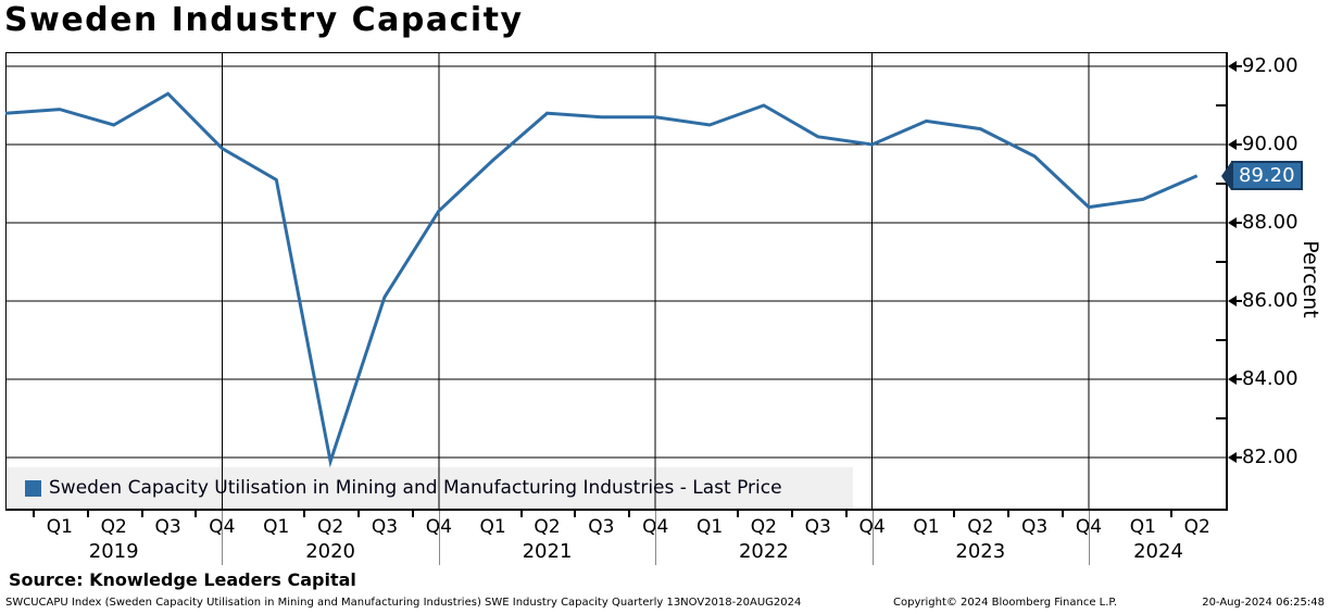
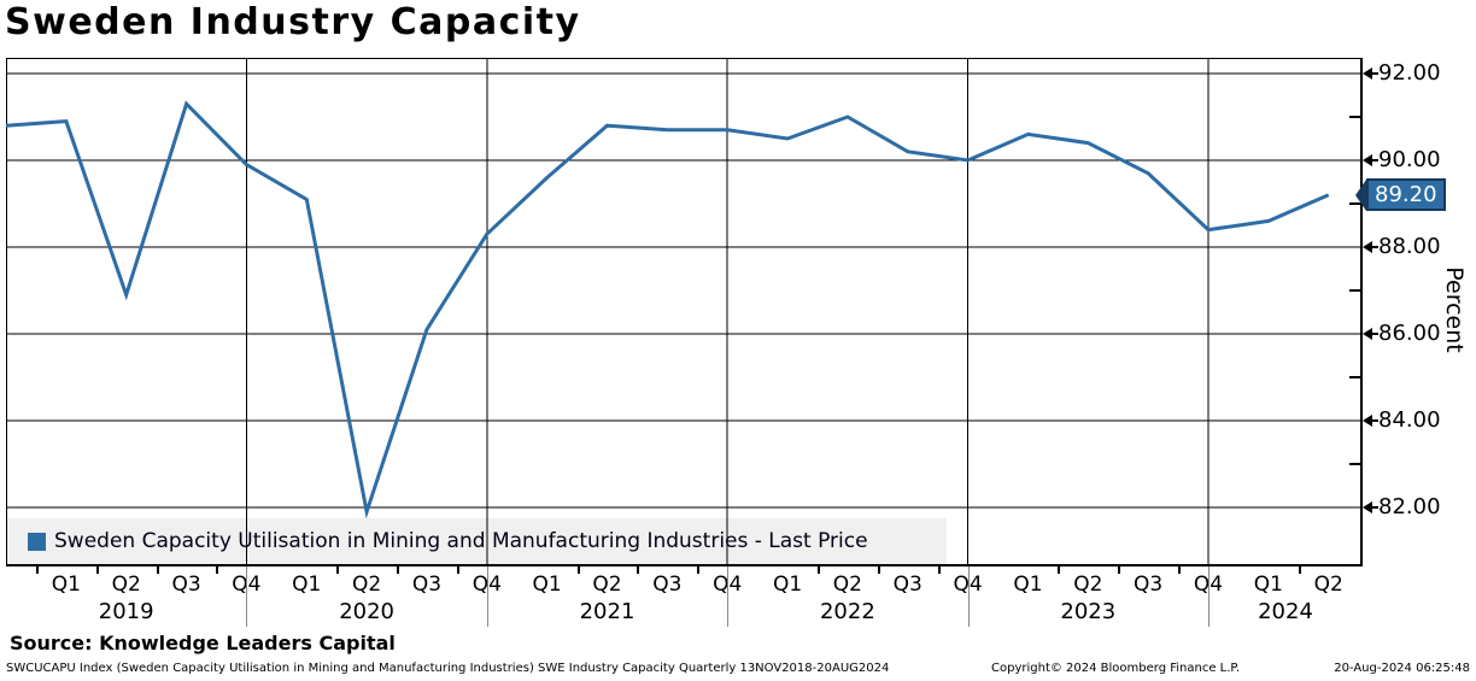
Q2 2019: 90.5 -> 86.9
